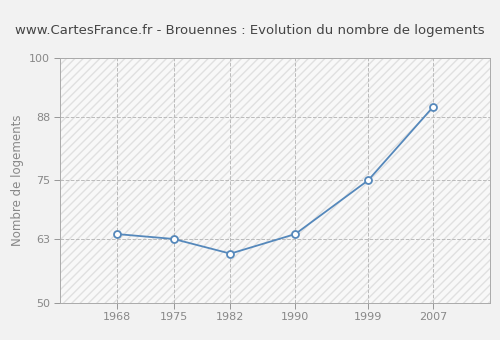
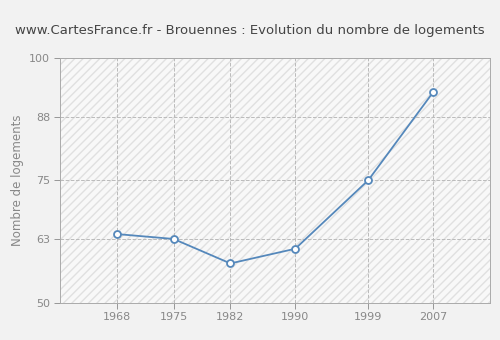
1982: 60 -> 58
1990: 64 -> 61
2007: 90 -> 93
